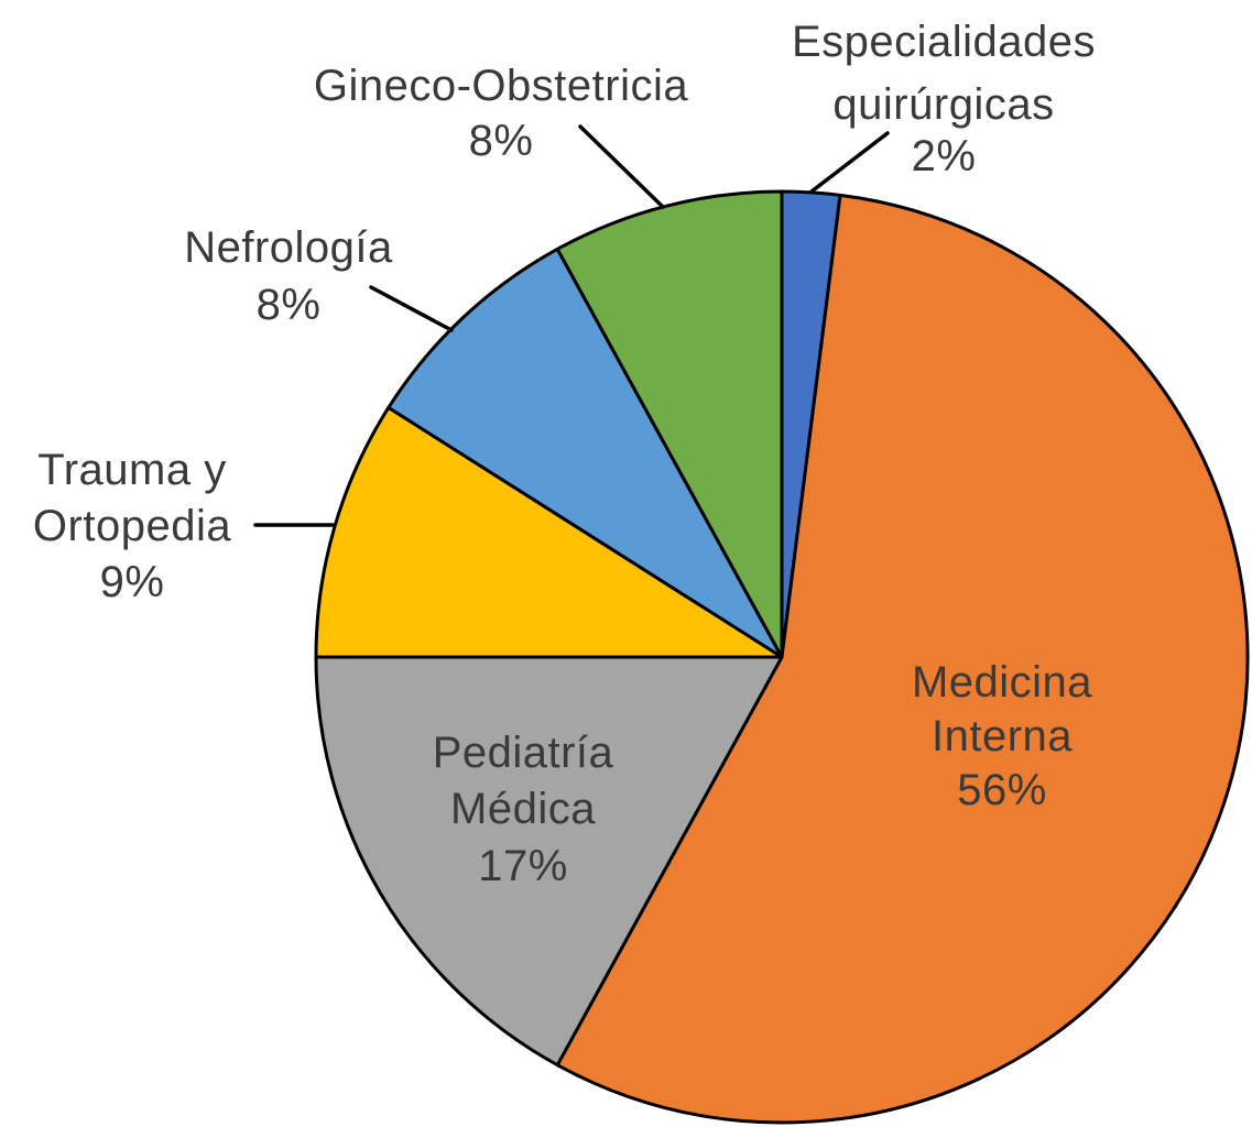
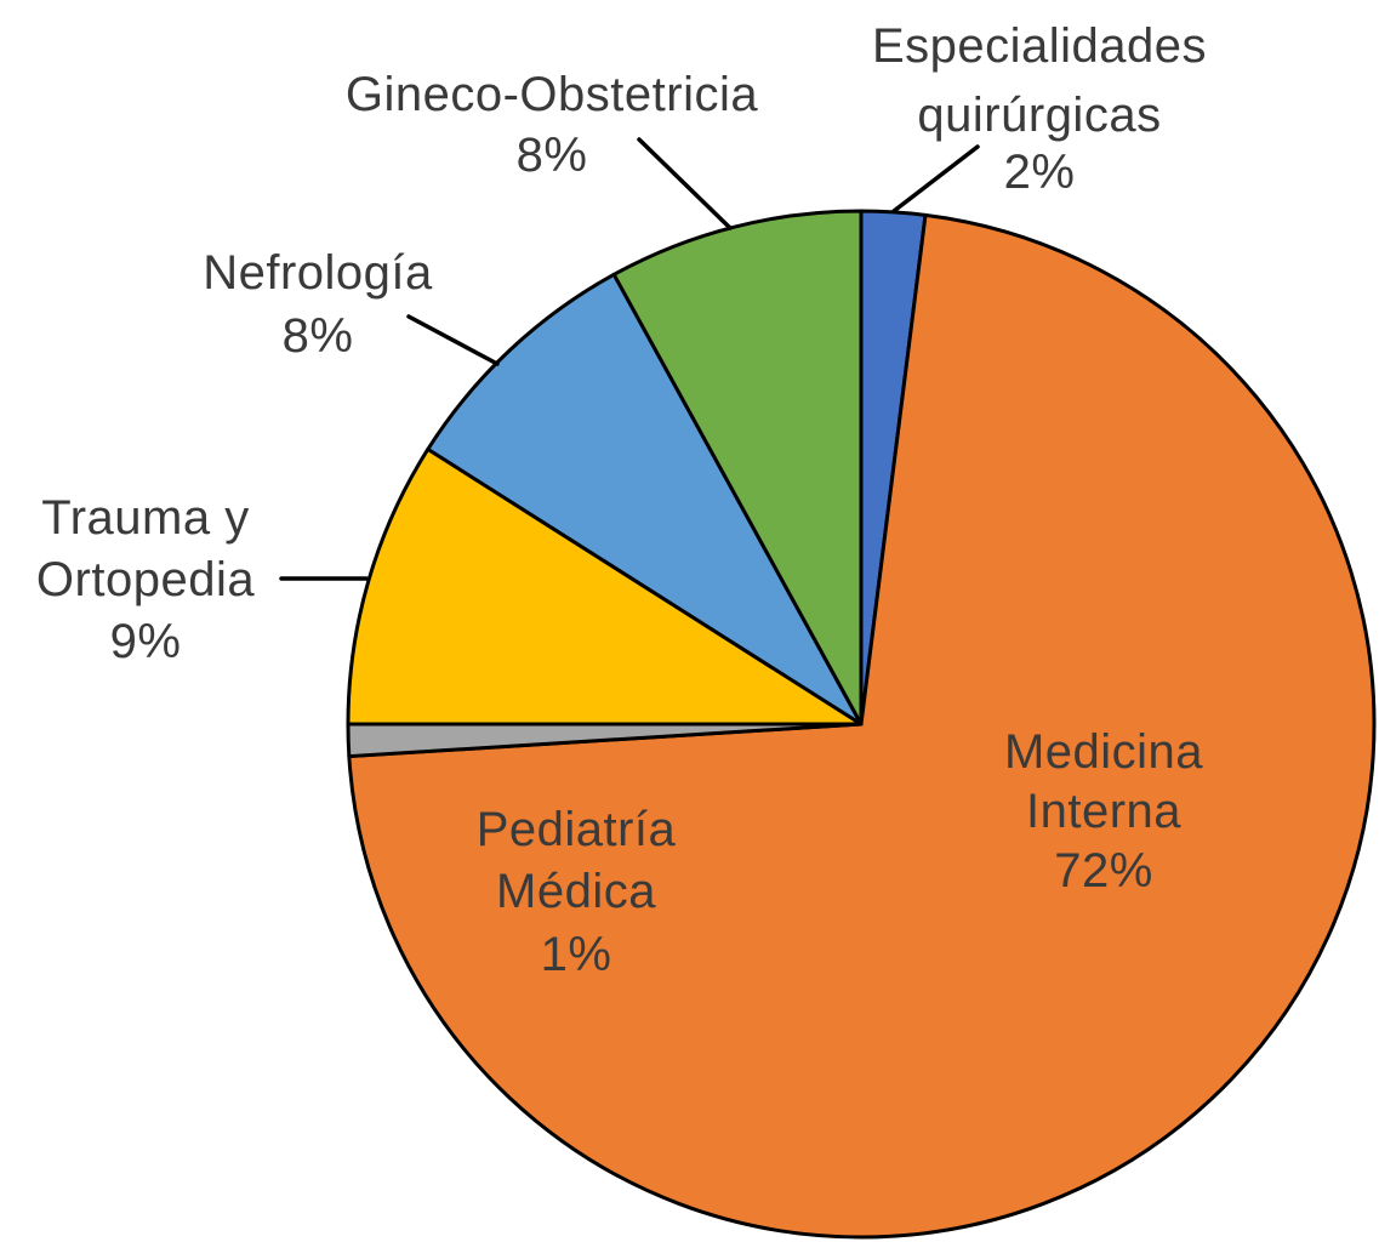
Medicina Interna: 56% -> 72%
Pediatría Médica: 17% -> 1%
